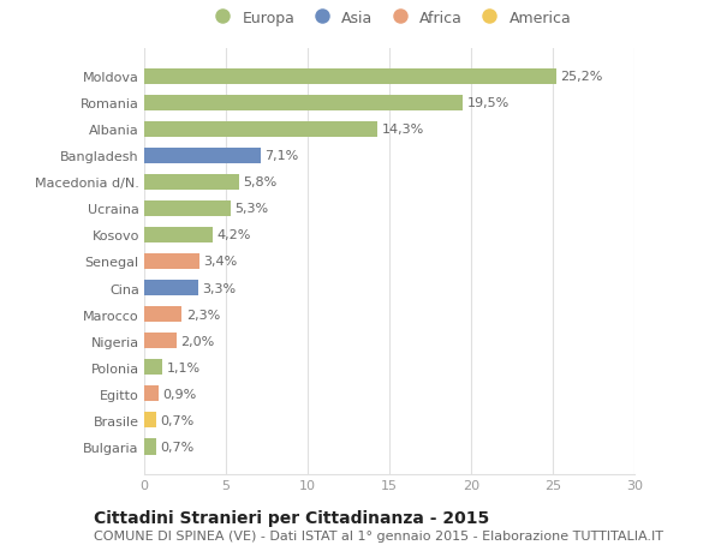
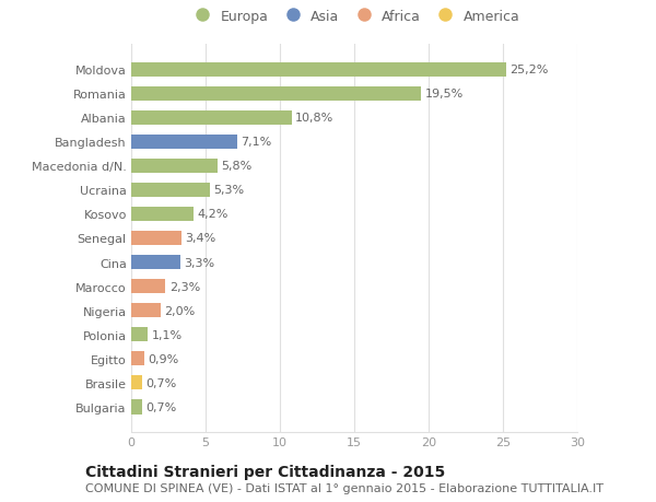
Albania: 14,3% -> 10,8%
